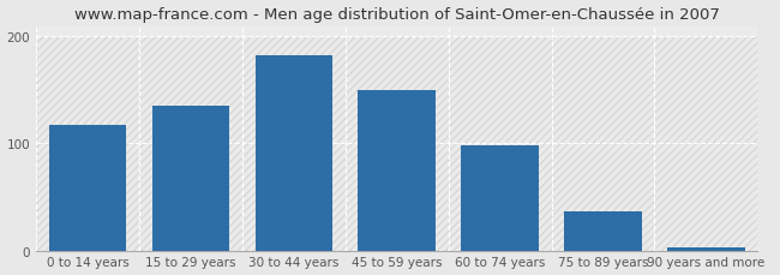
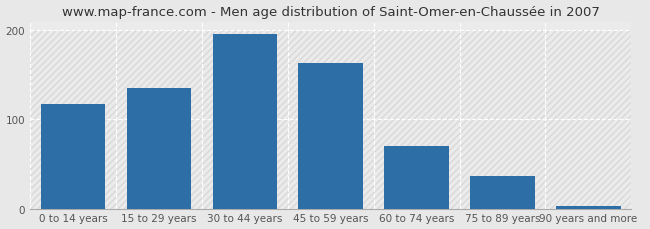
30 to 44 years: 182 -> 196
45 to 59 years: 150 -> 163
60 to 74 years: 98 -> 70
